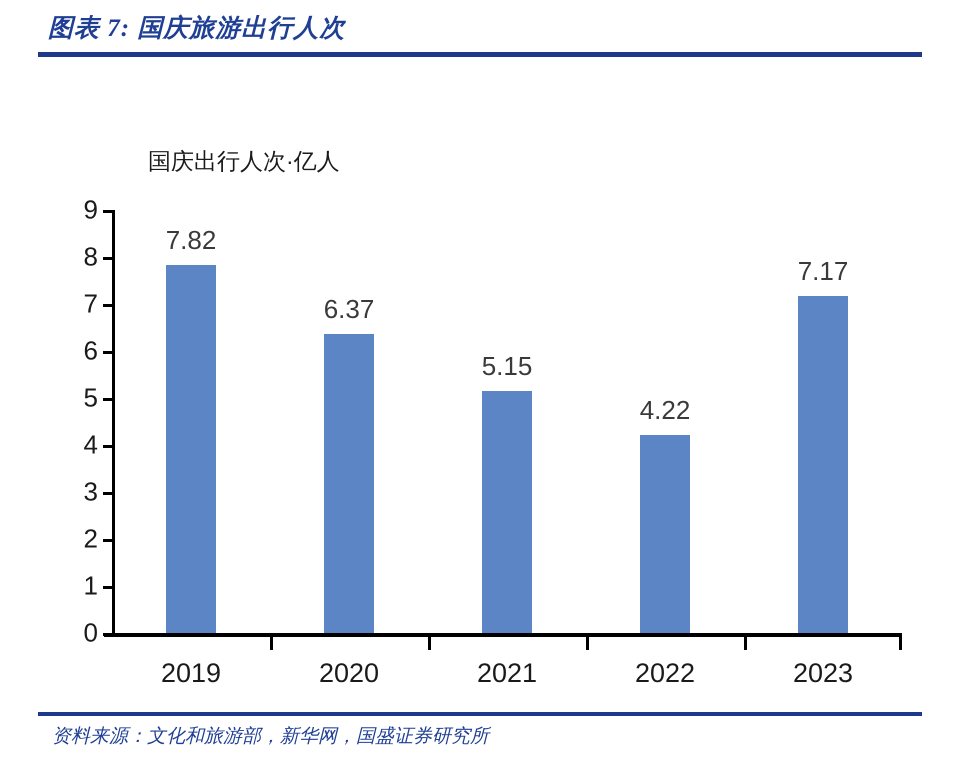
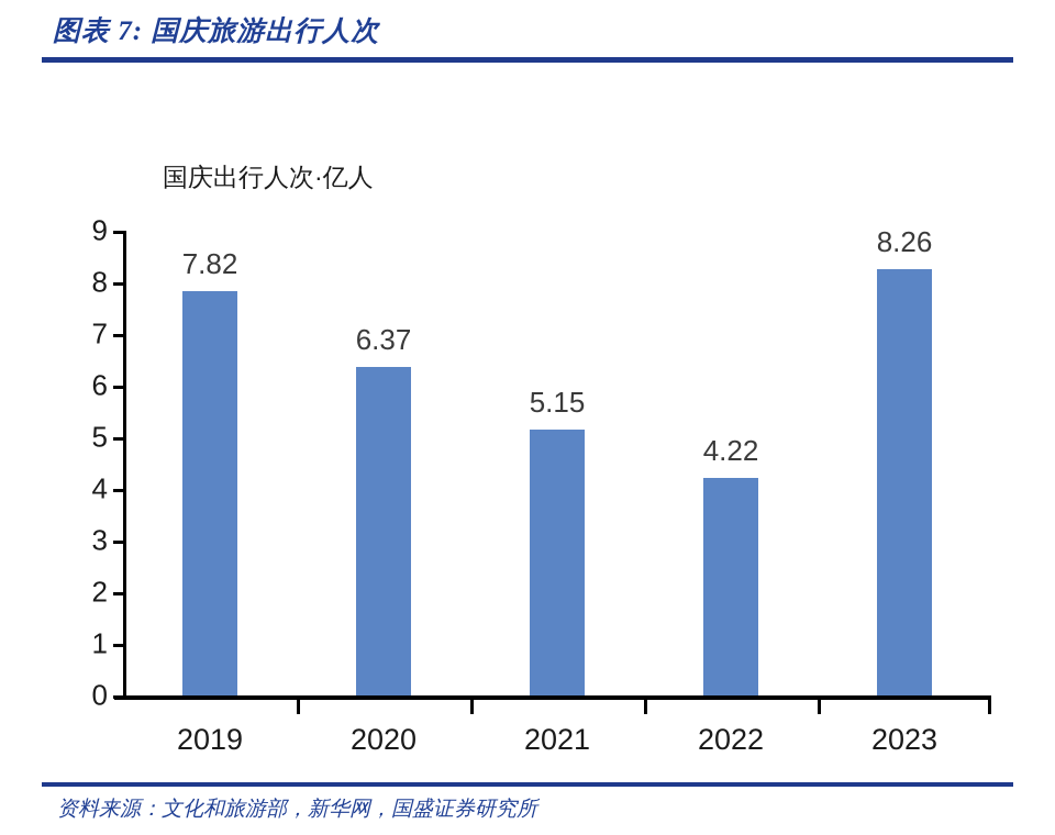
2023: 7.17 -> 8.26
